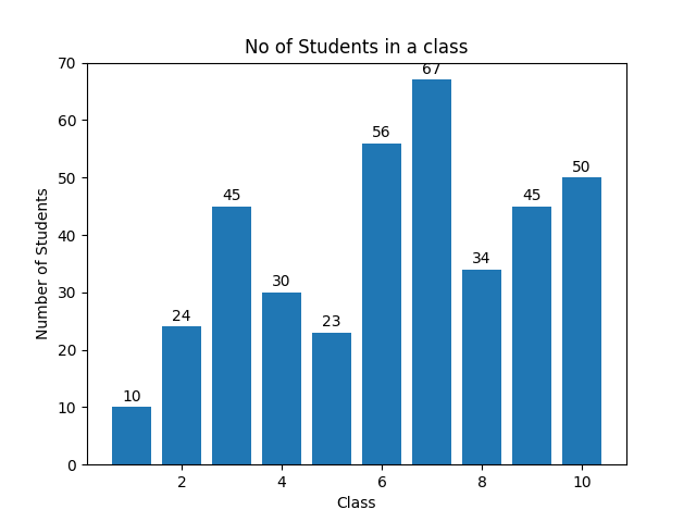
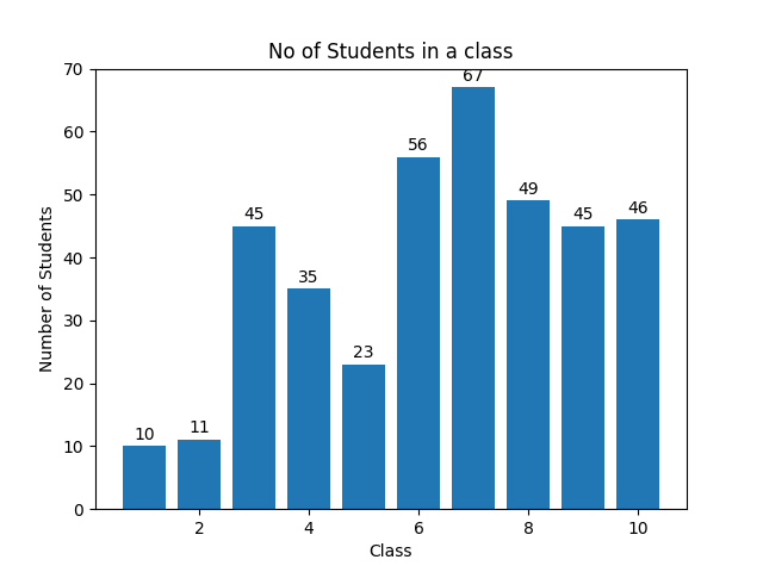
2: 24 -> 11
4: 30 -> 35
8: 34 -> 49
10: 50 -> 46
